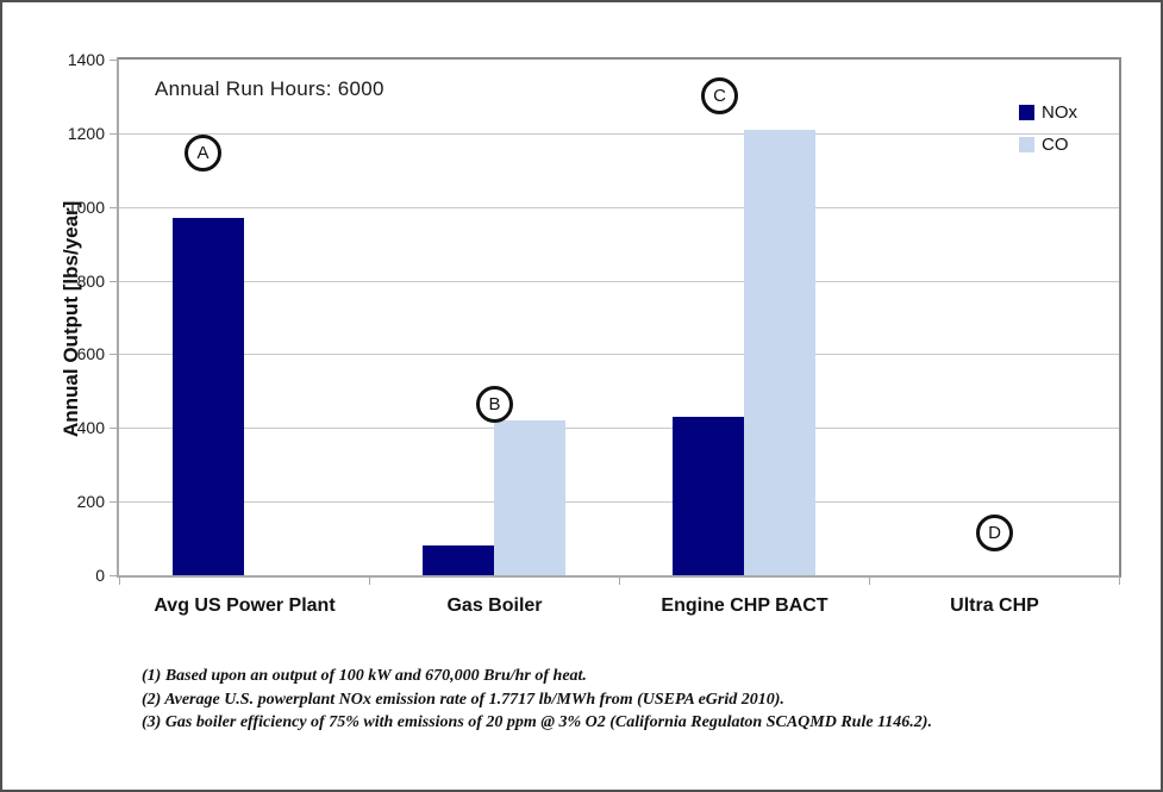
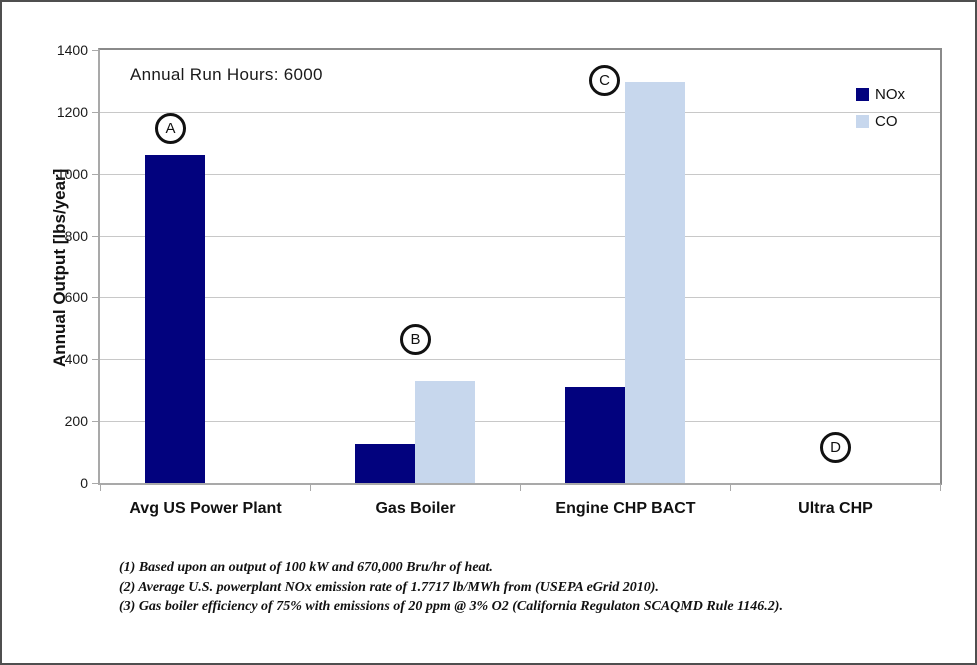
NOx/Avg US Power Plant: 970 -> 1060
NOx/Gas Boiler: 80 -> 120
CO/Gas Boiler: 420 -> 330
NOx/Engine CHP BACT: 430 -> 310
CO/Engine CHP BACT: 1210 -> 1300
